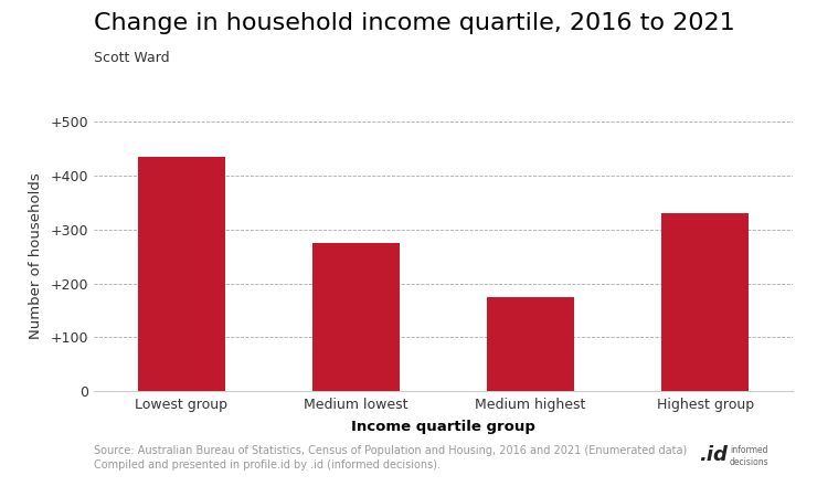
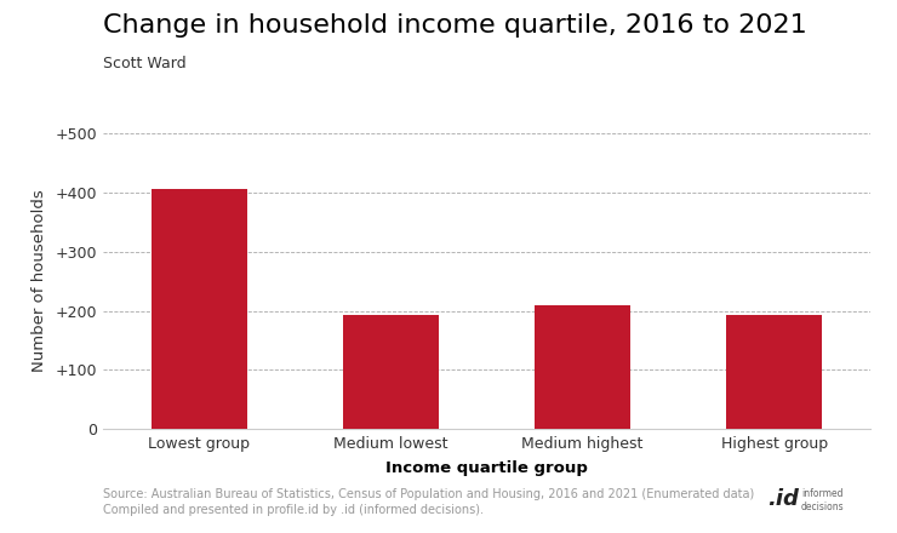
Lowest group: 435 -> 405
Medium lowest: 275 -> 193
Medium highest: 175 -> 210
Highest group: 330 -> 193
